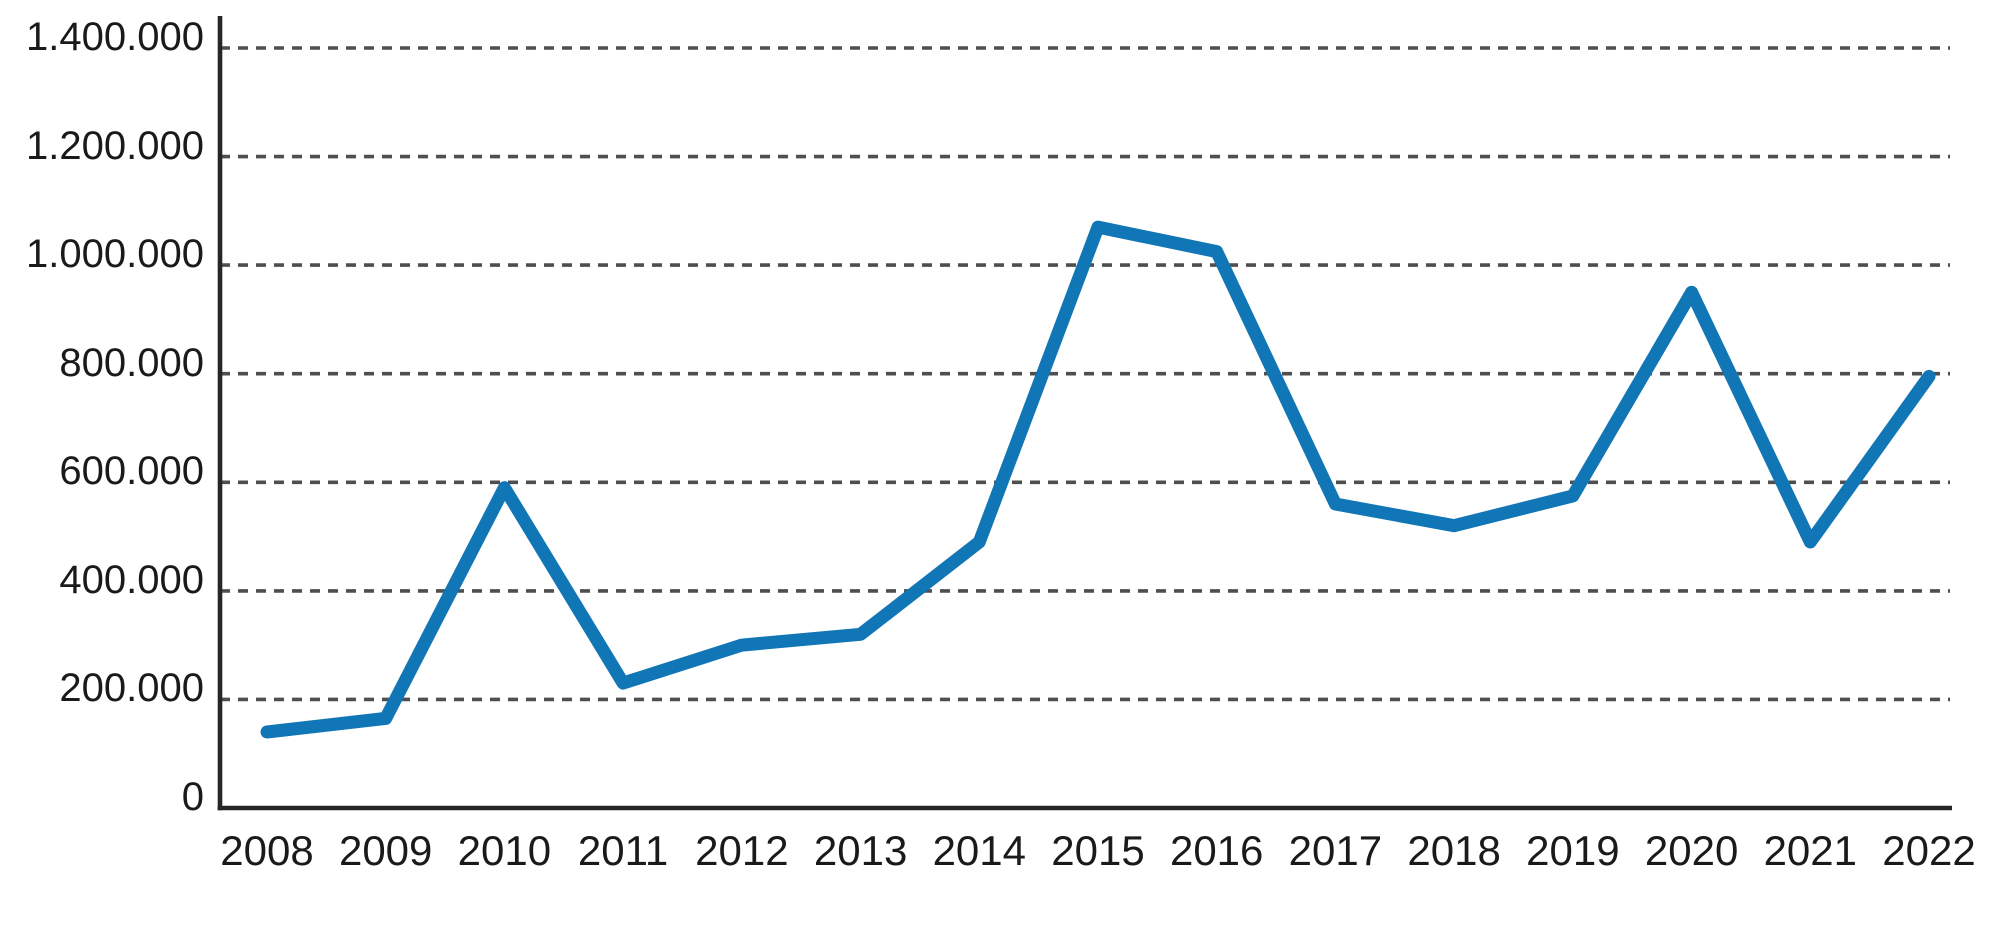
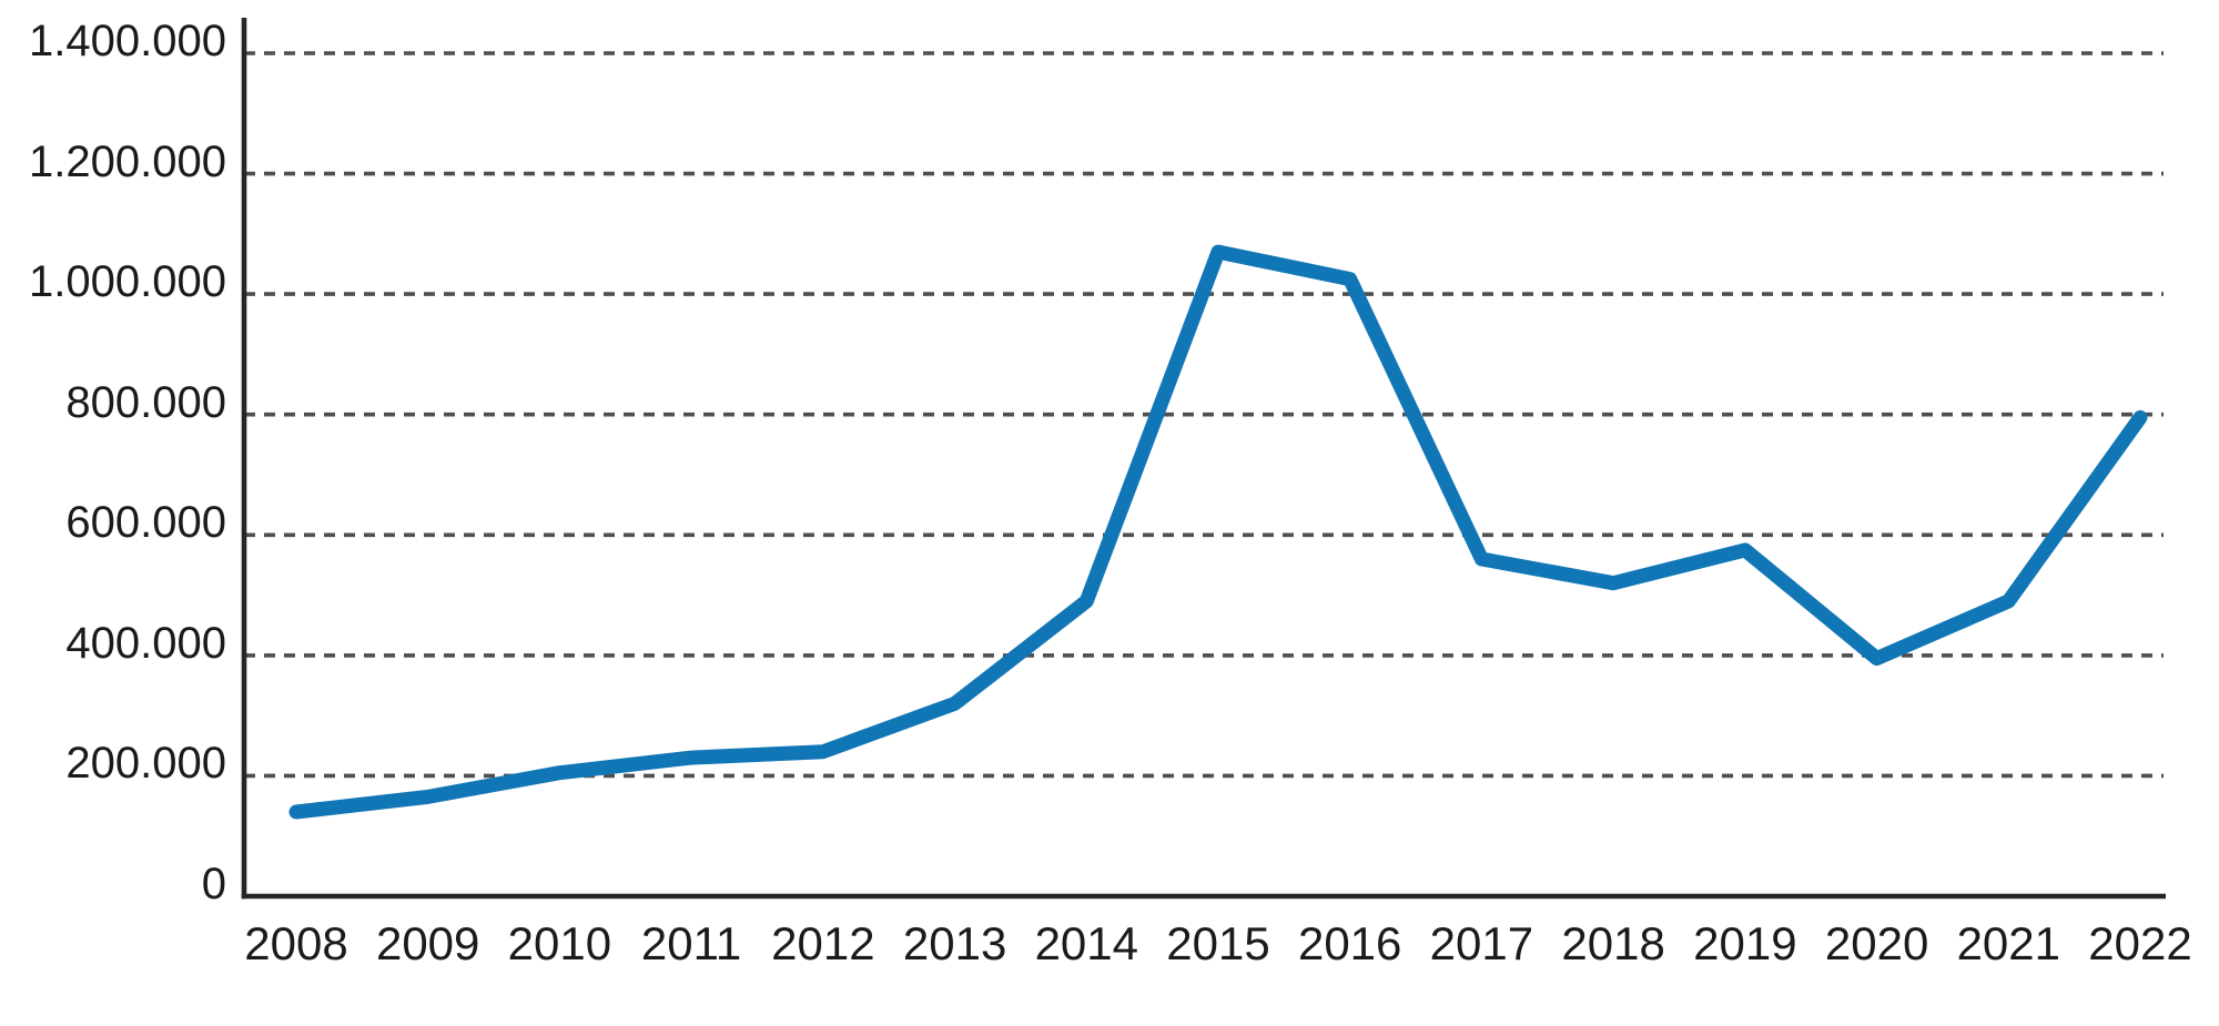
2010: 590000 -> 200000
2012: 300000 -> 240000
2020: 950000 -> 400000
